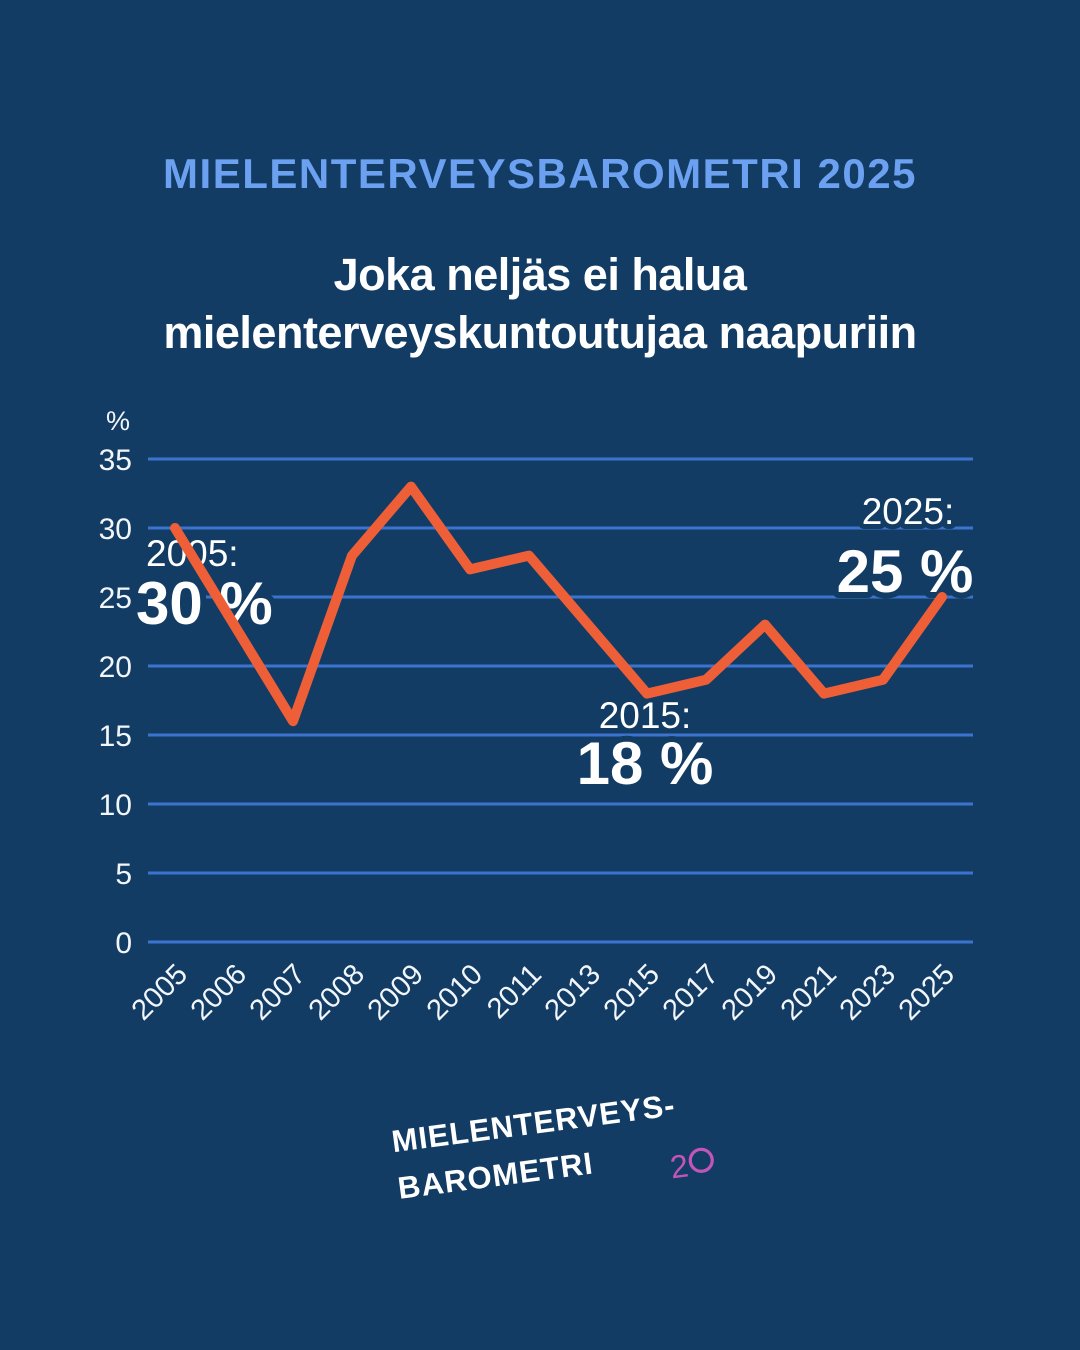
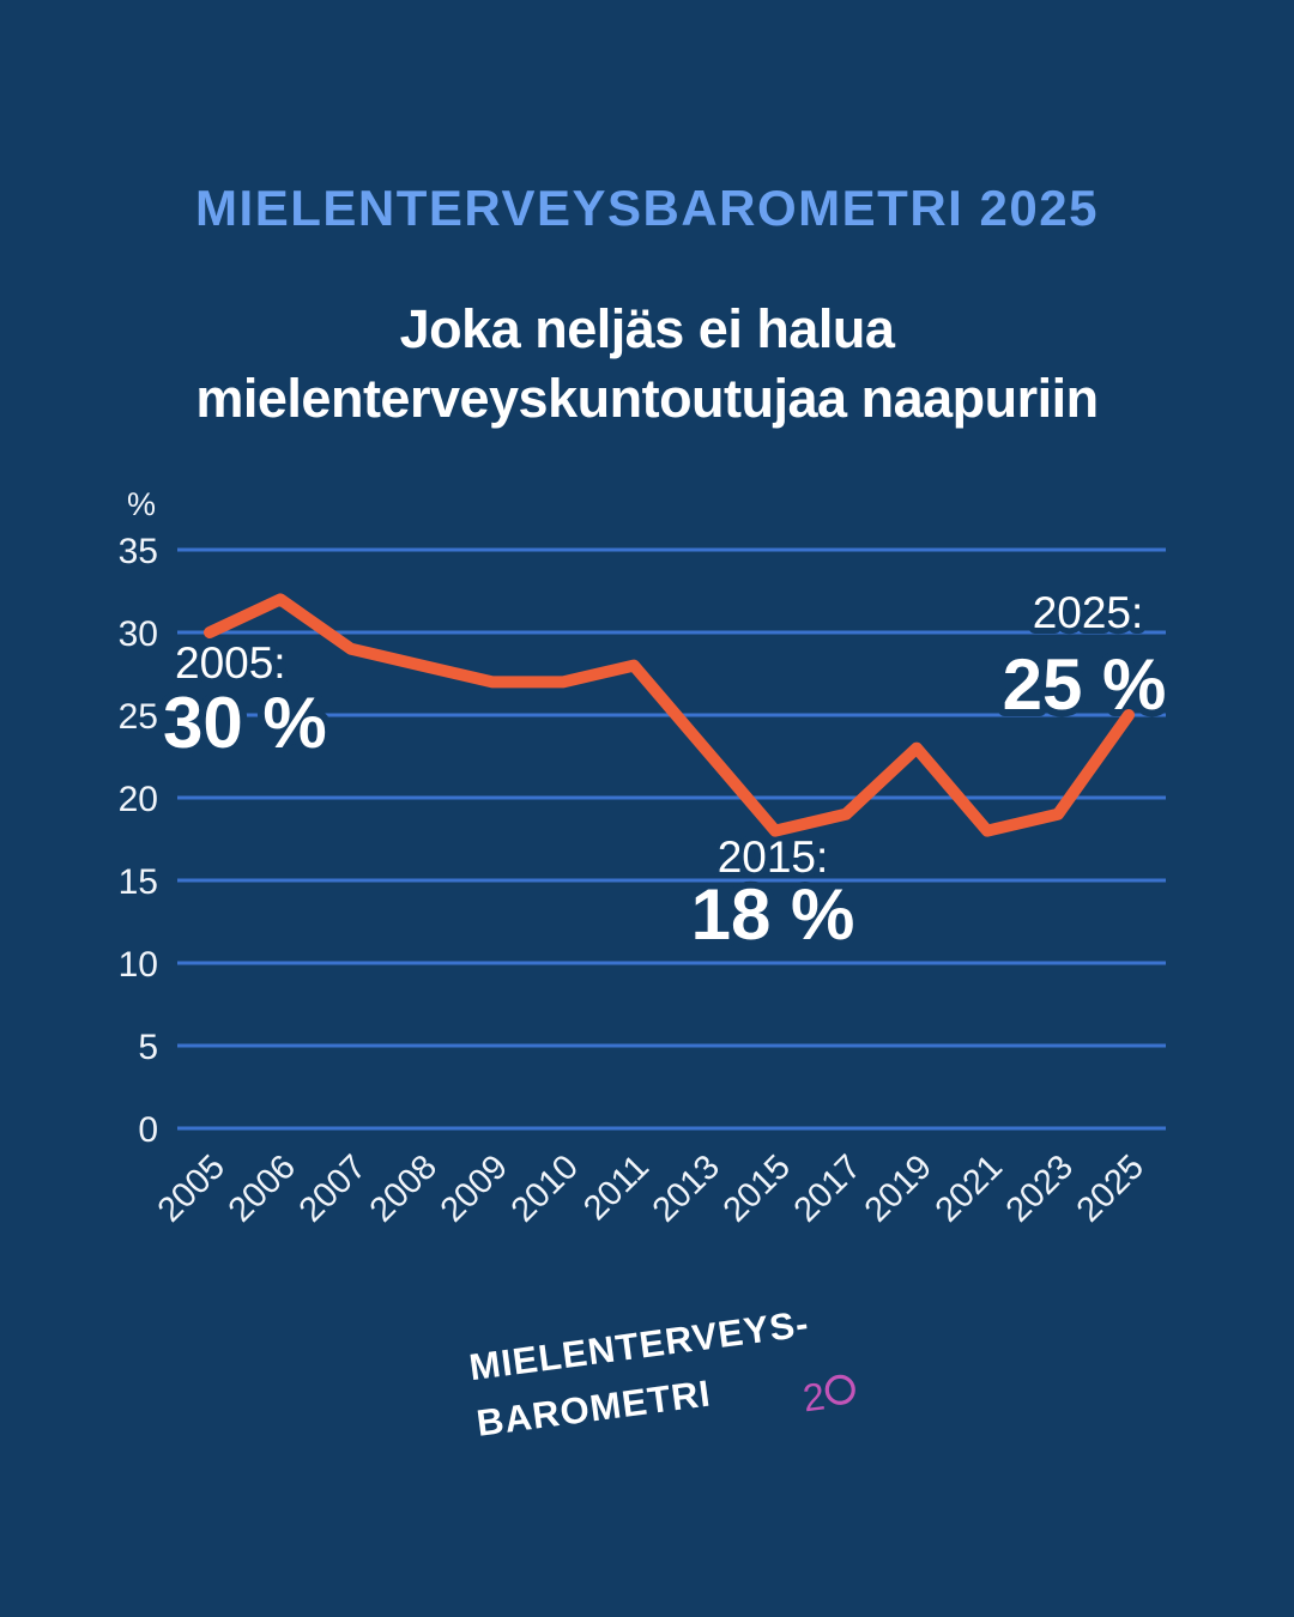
2006: 23 -> 32
2007: 16 -> 29
2009: 33 -> 27
